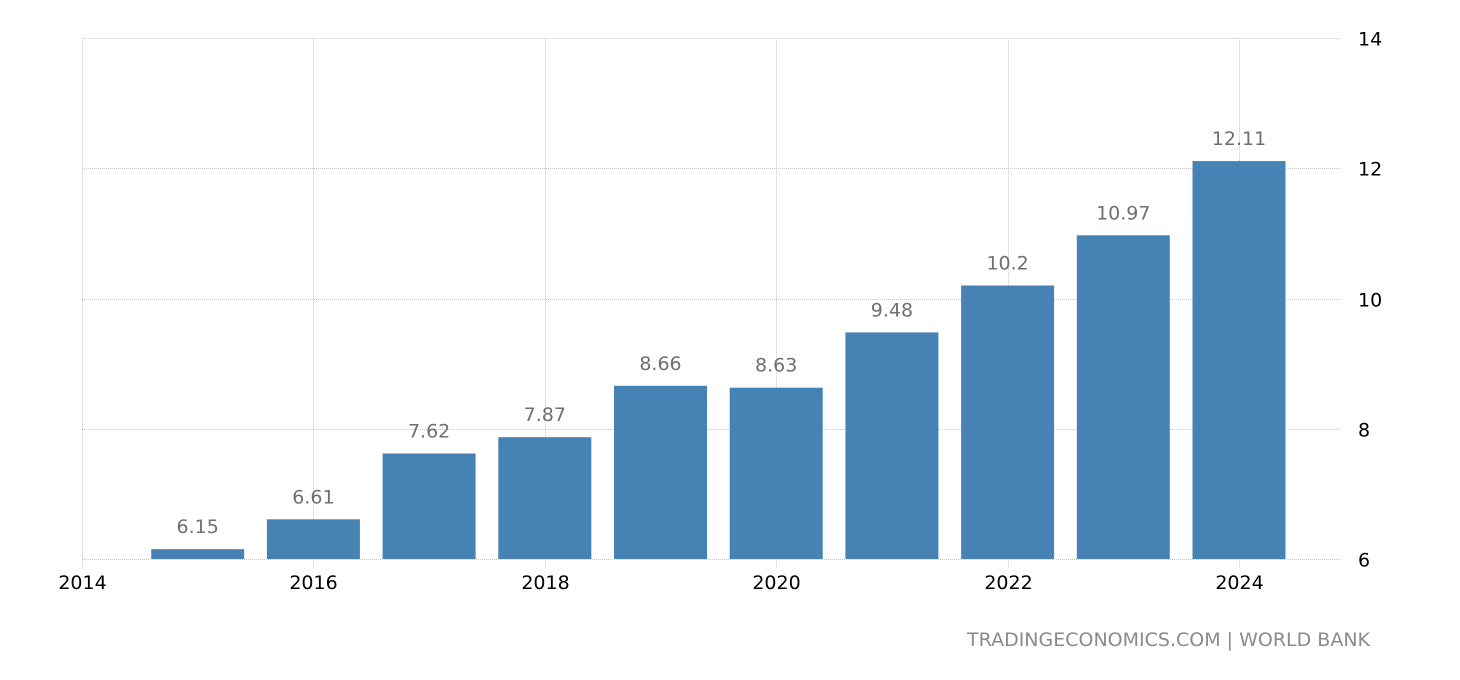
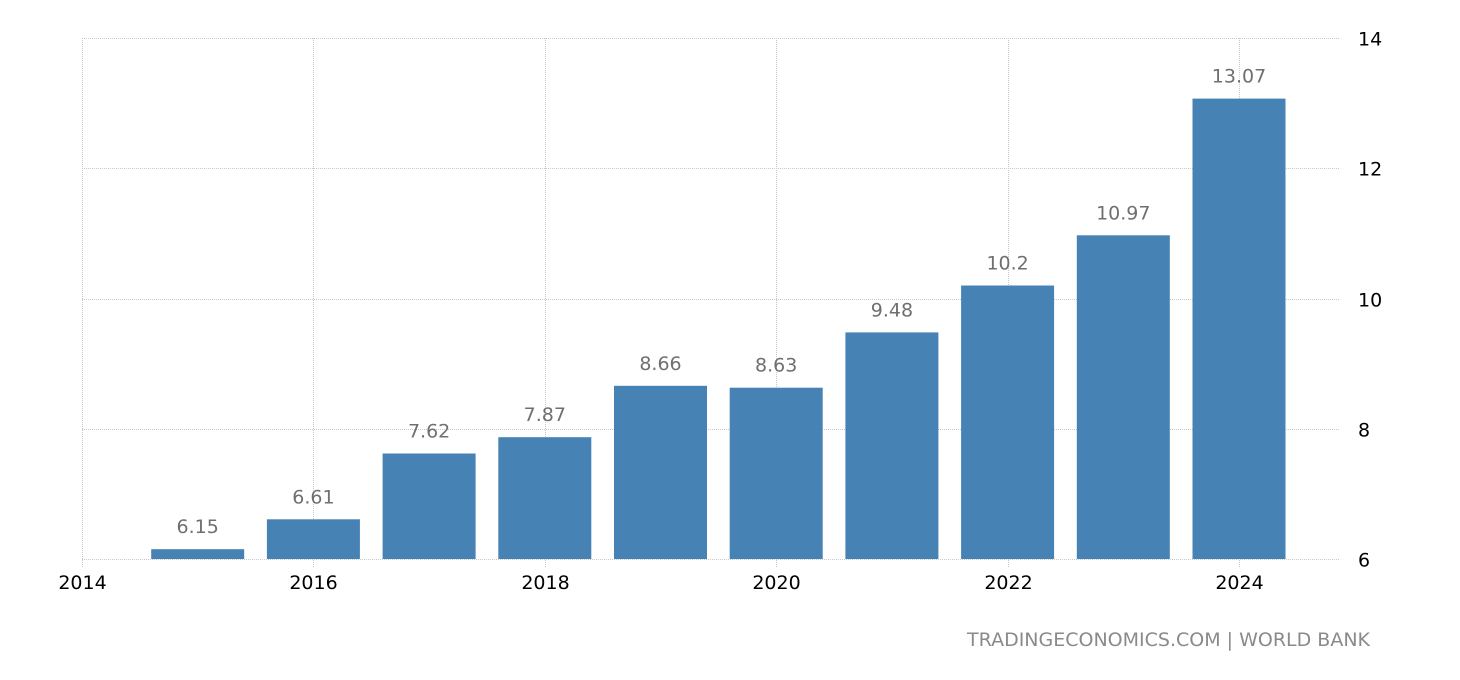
2024: 12.11 -> 13.07
